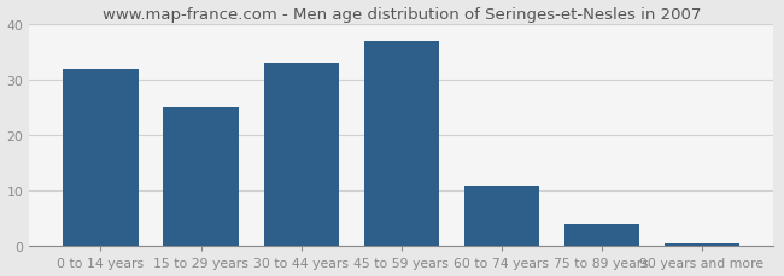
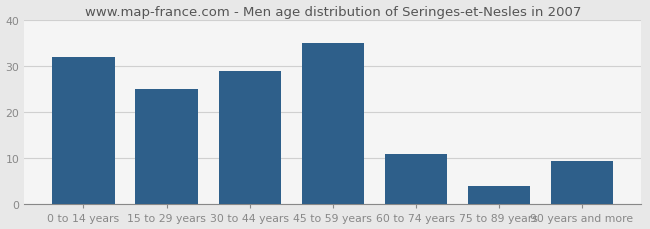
30 to 44 years: 33.0 -> 29.0
45 to 59 years: 37.0 -> 35.0
90 years and more: 0.5 -> 9.5
